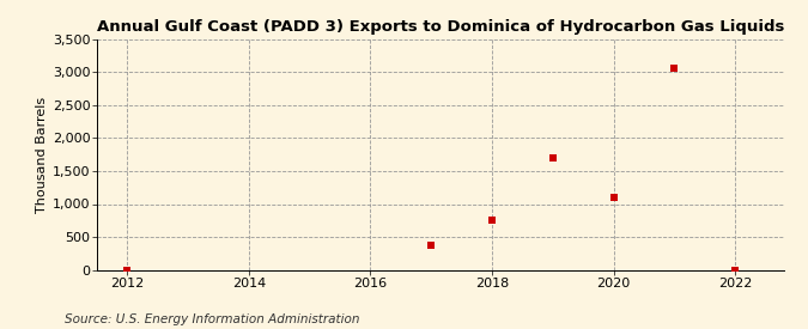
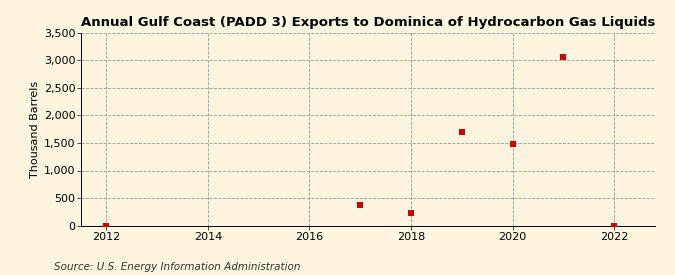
2018: 760 -> 220
2020: 1,100 -> 1,480
